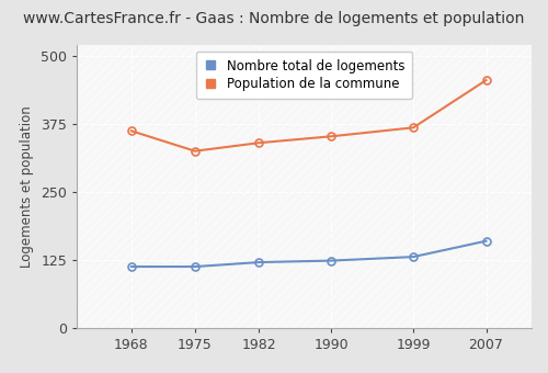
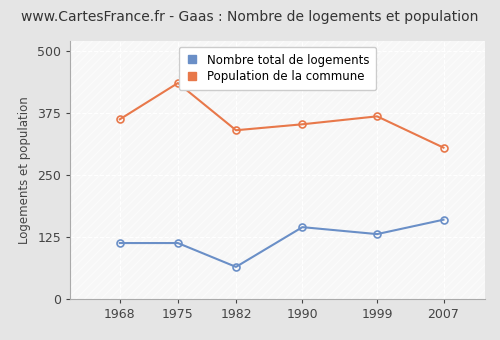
Population de la commune/1975: 325 -> 435
Nombre total de logements/1982: 121 -> 65
Nombre total de logements/1990: 124 -> 145
Population de la commune/2007: 455 -> 305
